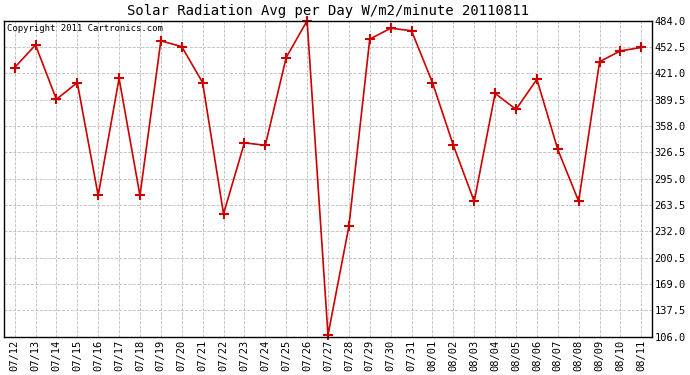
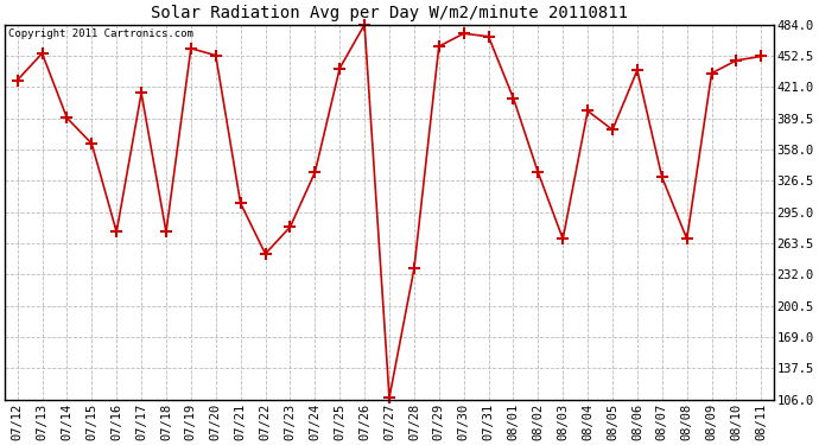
07/15: 410 -> 364
07/21: 410 -> 304
07/23: 338 -> 280
08/06: 414 -> 438
